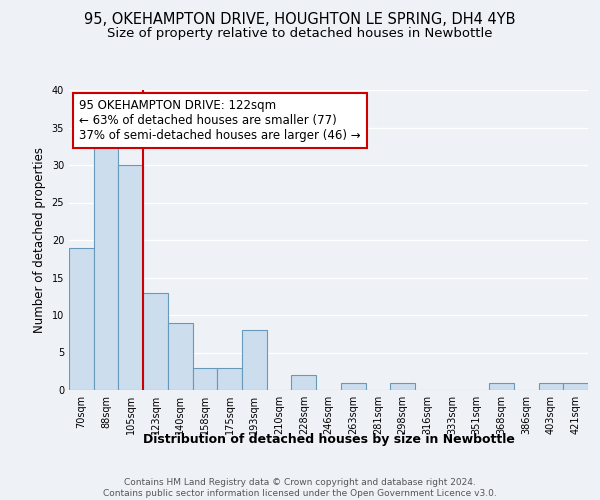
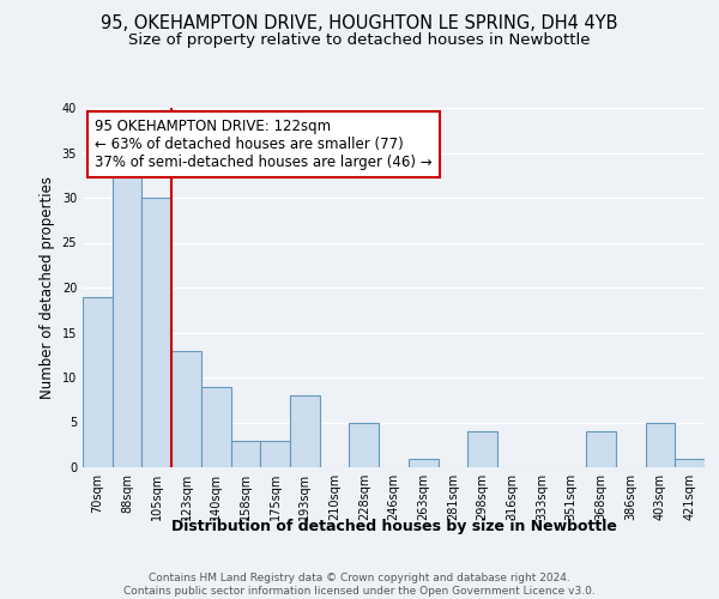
228sqm: 2 -> 5
298sqm: 1 -> 4
368sqm: 1 -> 4
403sqm: 1 -> 5
